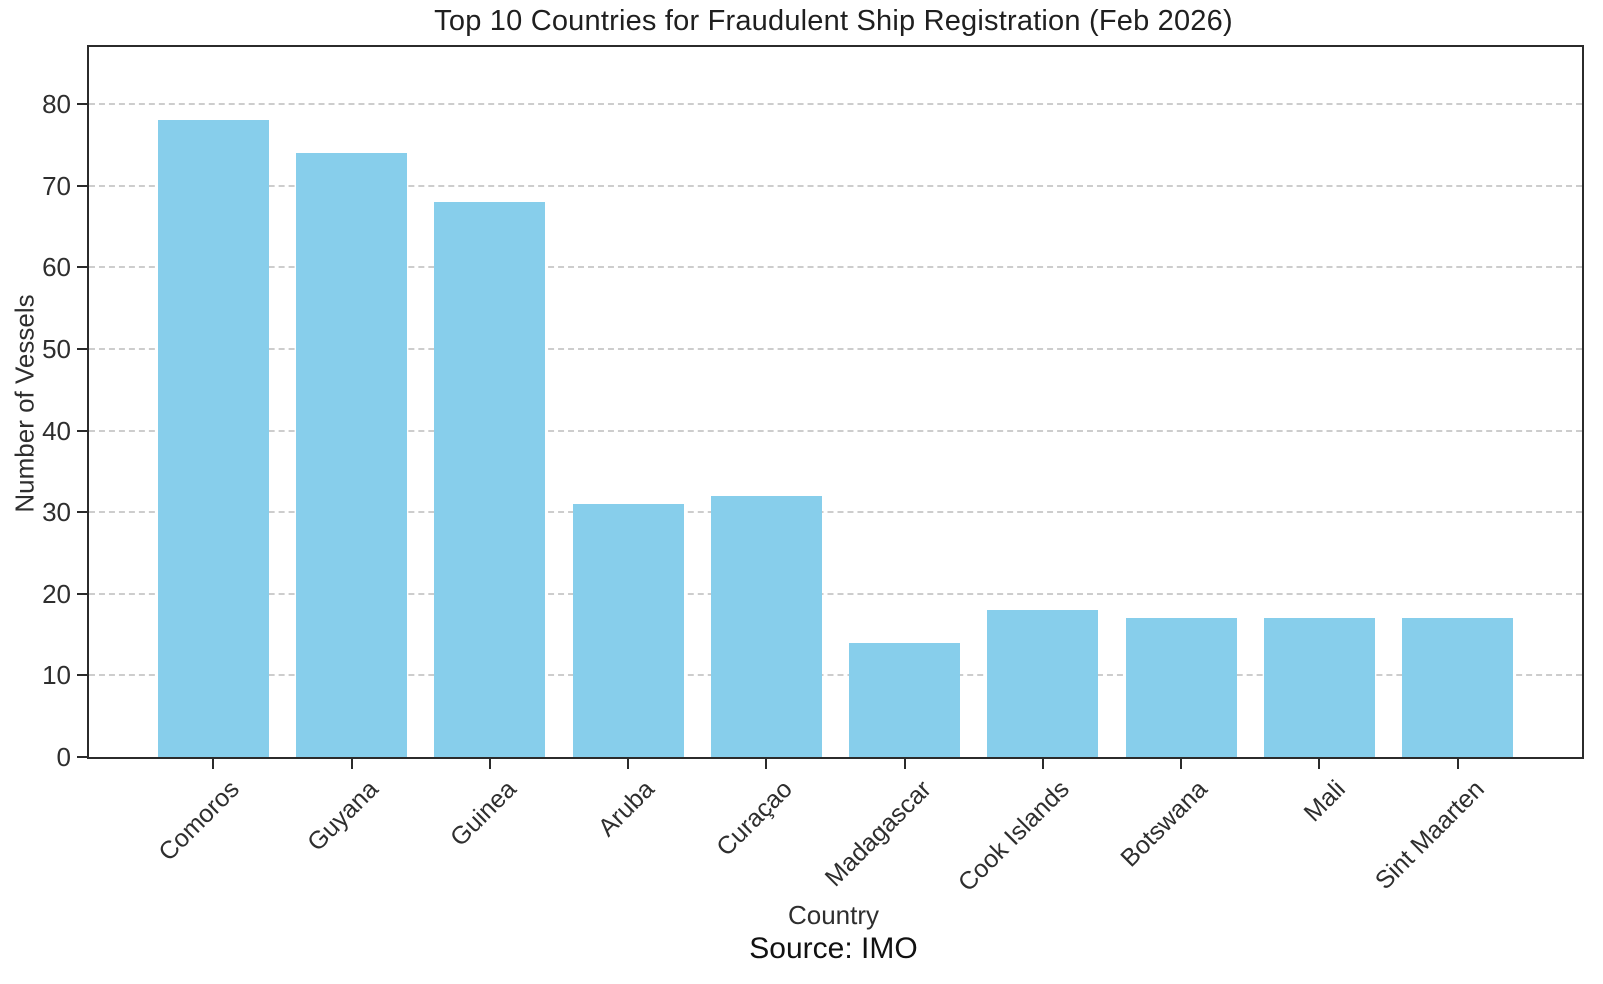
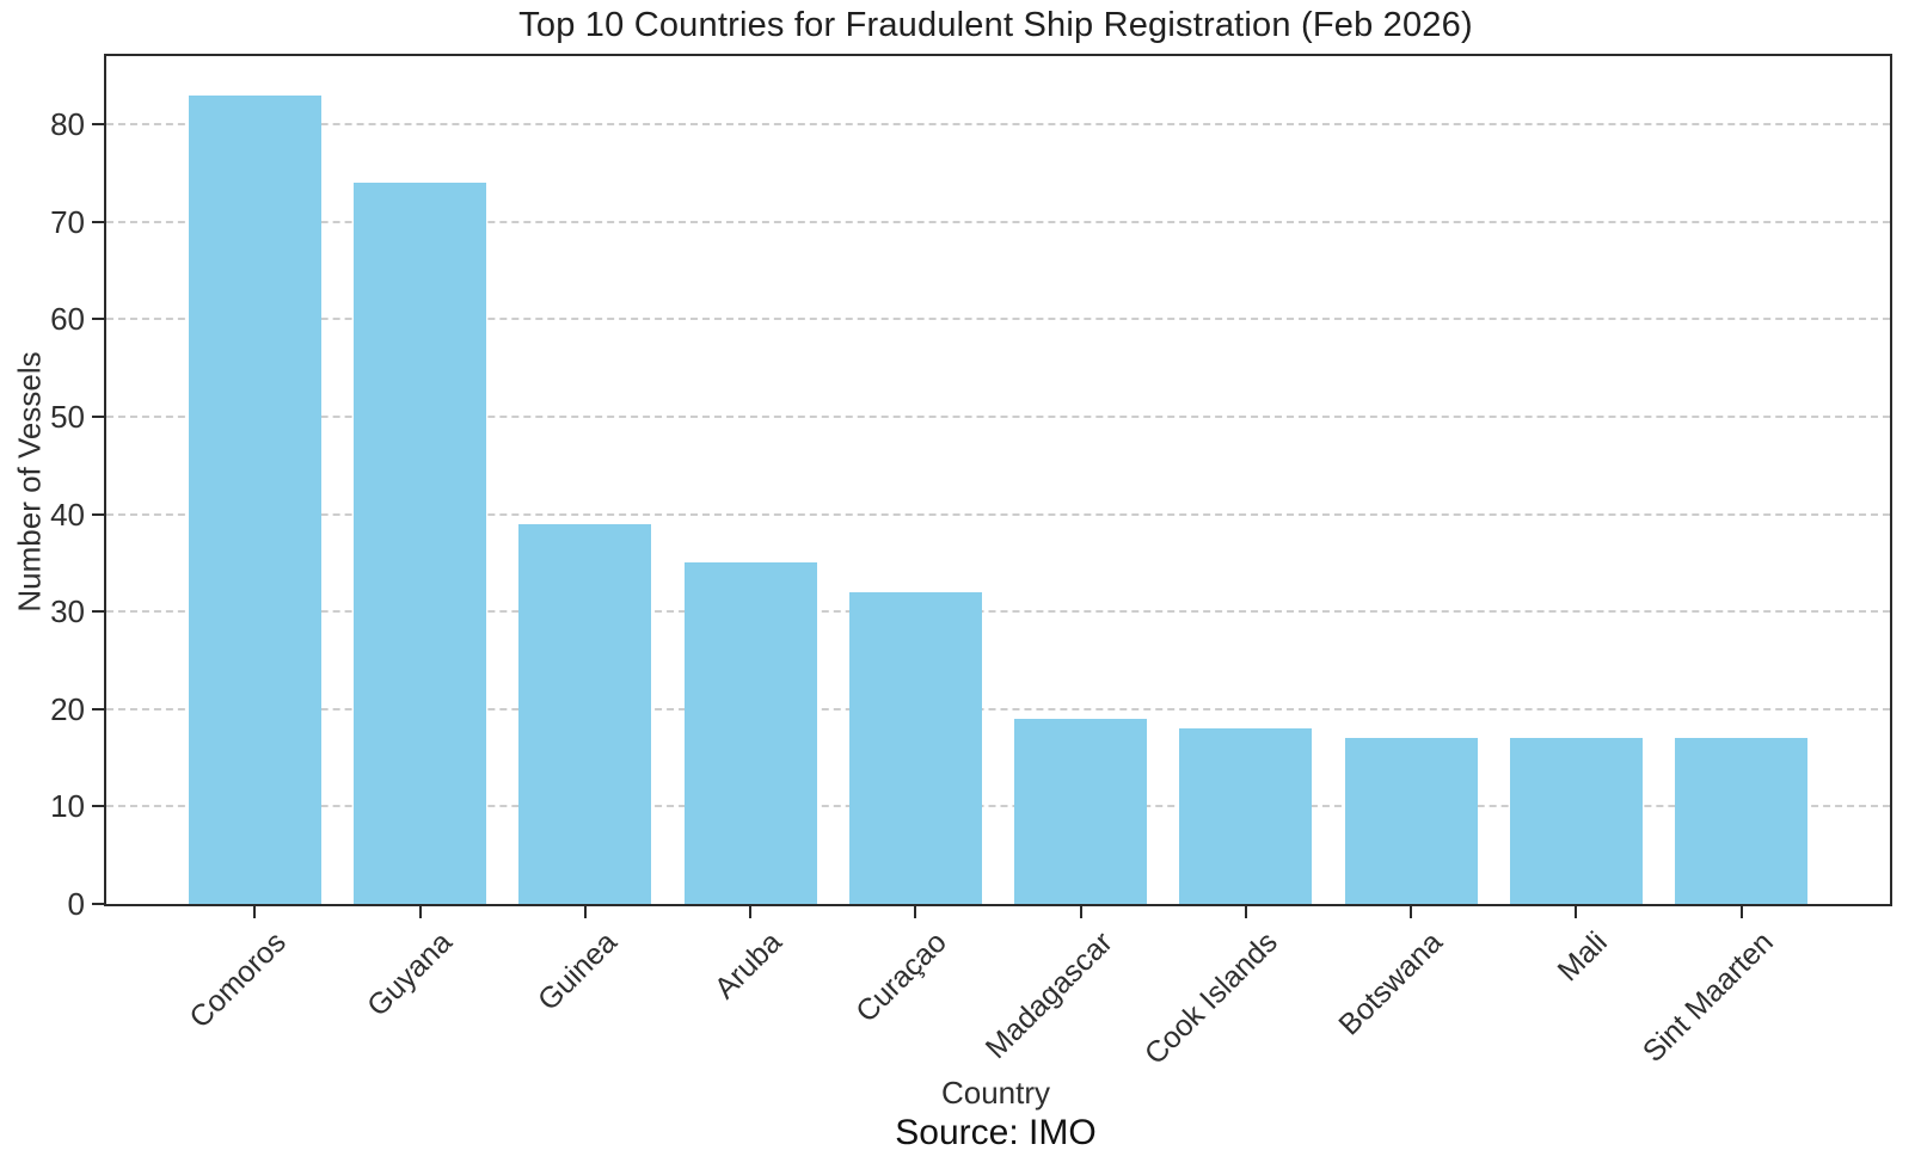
Comoros: 78 -> 83
Guinea: 68 -> 39
Aruba: 31 -> 35
Madagascar: 14 -> 19
